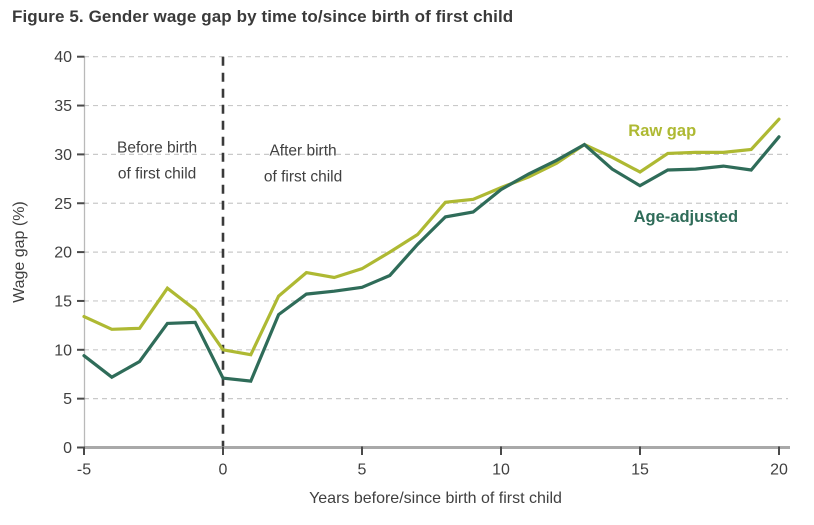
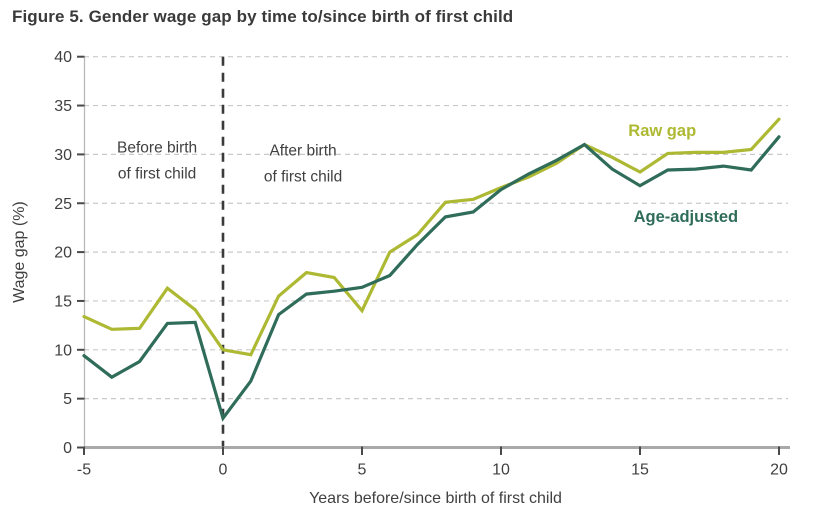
Age-adjusted/0: 7 -> 3
Raw gap/5: 18 -> 14
